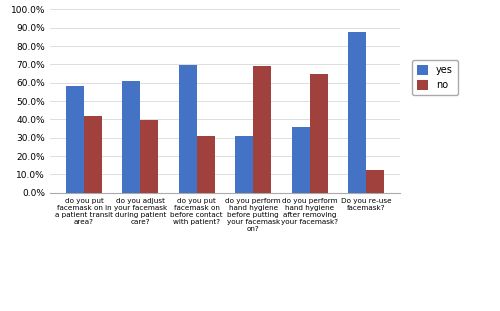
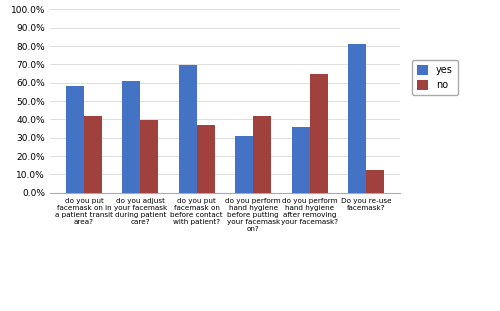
no/do you put facemask on before contact with patient?: 31% -> 37%
no/do you perform hand hygiene before putting your facemask on?: 69% -> 42%
yes/Do you re-use facemask?: 88% -> 81%
